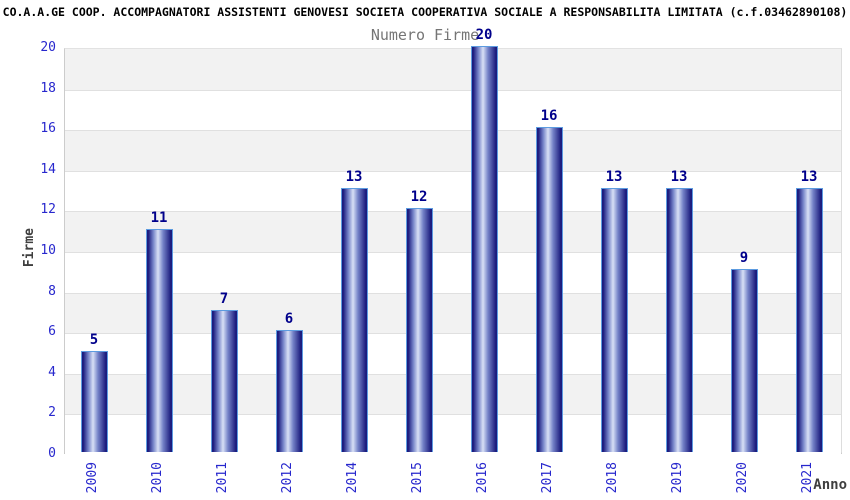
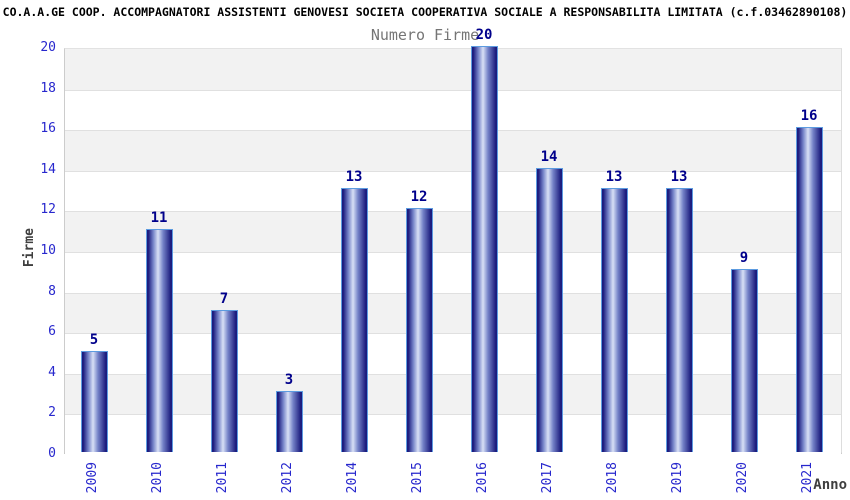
2012: 6 -> 3
2017: 16 -> 14
2021: 13 -> 16
